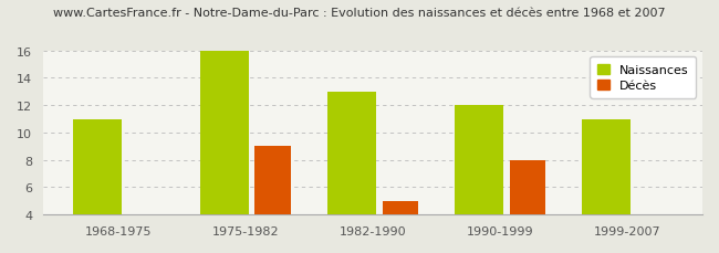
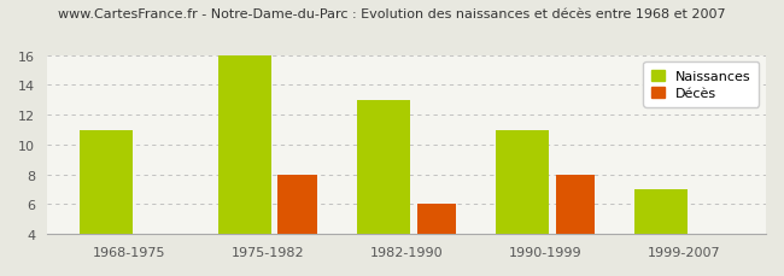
Décès/1975-1982: 9 -> 8
Décès/1982-1990: 5 -> 6
Naissances/1990-1999: 12 -> 11
Naissances/1999-2007: 11 -> 7
